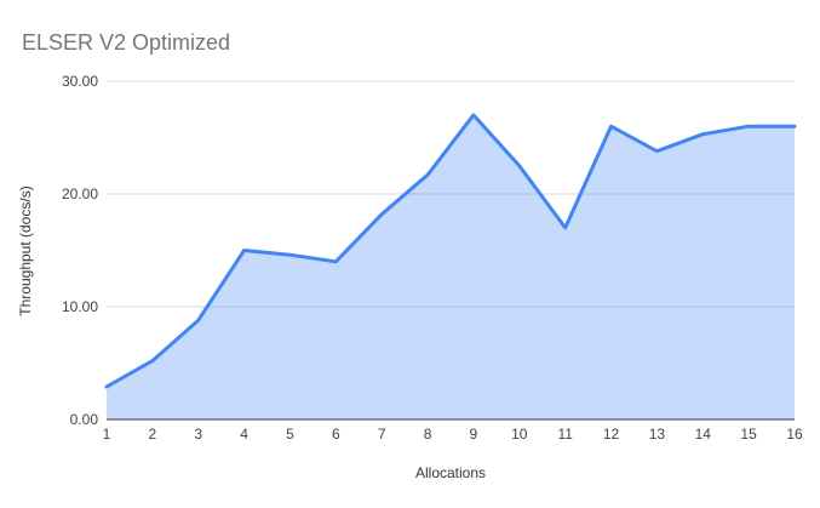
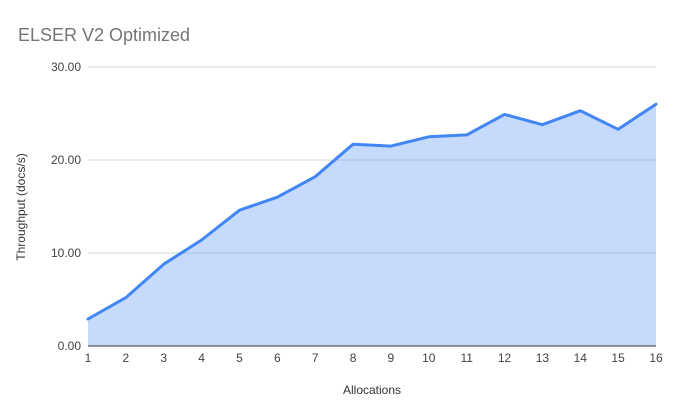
4: 15 -> 11
6: 14 -> 16
9: 27 -> 22
11: 17 -> 23
12: 26 -> 25
15: 26 -> 23
